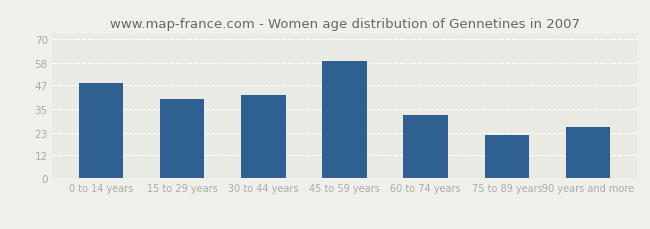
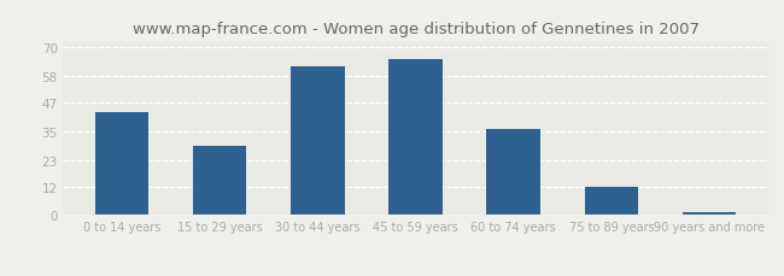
0 to 14 years: 48 -> 43
15 to 29 years: 40 -> 29
30 to 44 years: 42 -> 62
45 to 59 years: 59 -> 65
60 to 74 years: 32 -> 36
75 to 89 years: 22 -> 12
90 years and more: 26 -> 1
